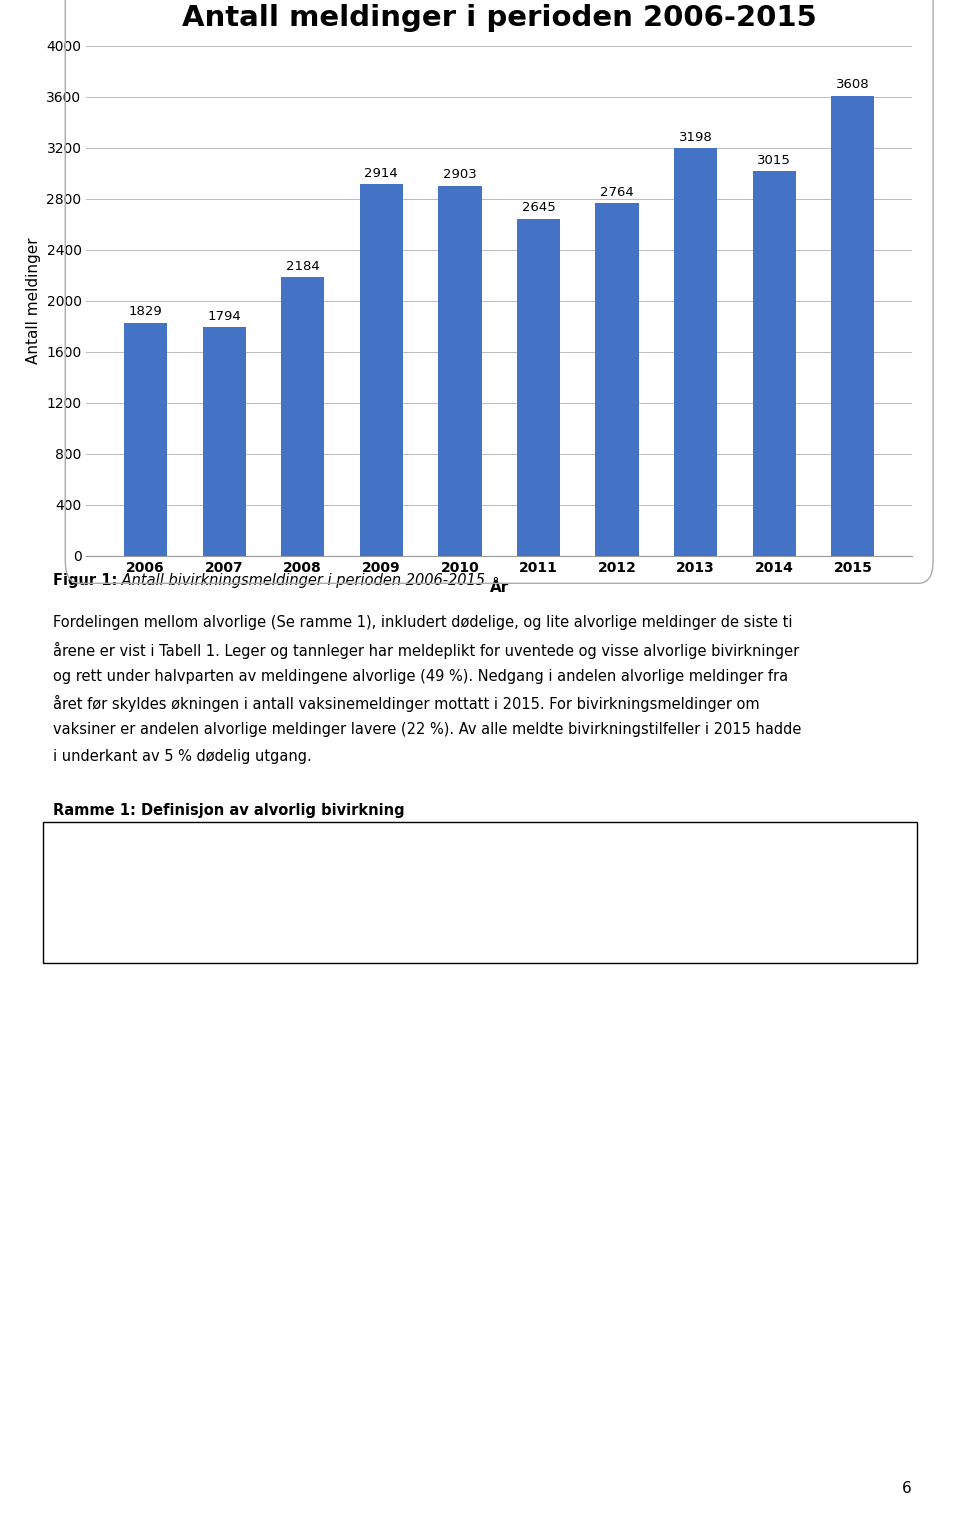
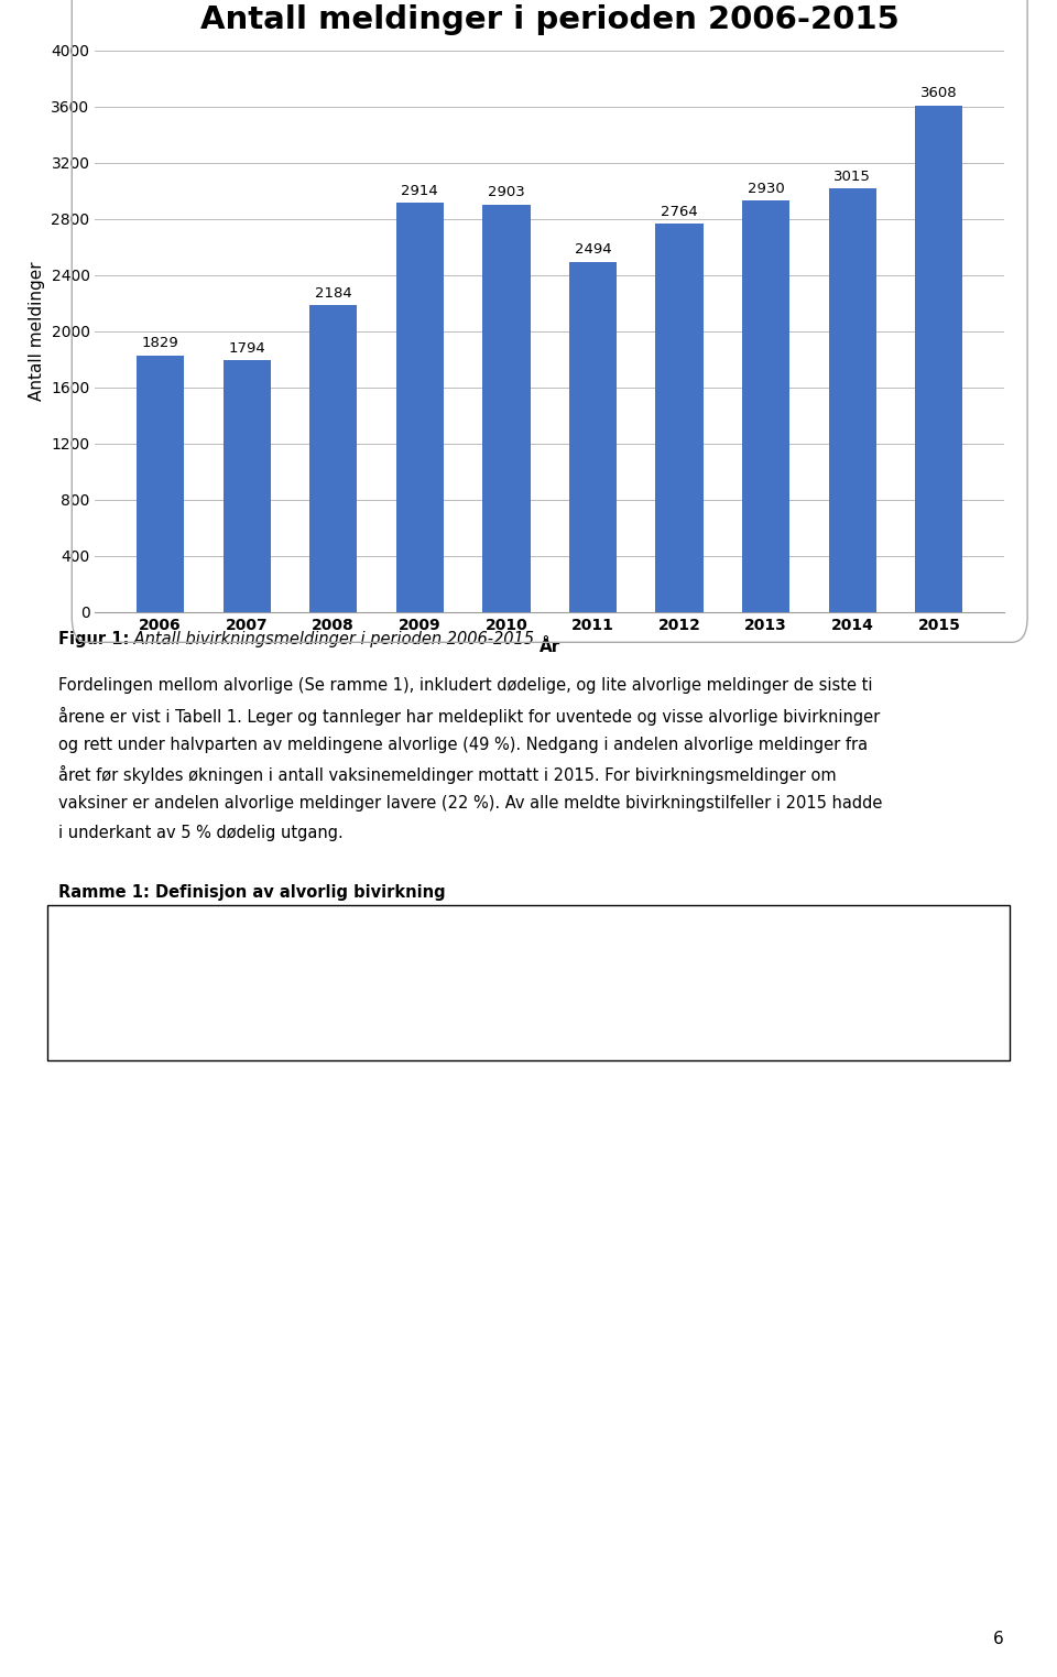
2011: 2645 -> 2494
2013: 3198 -> 2930
